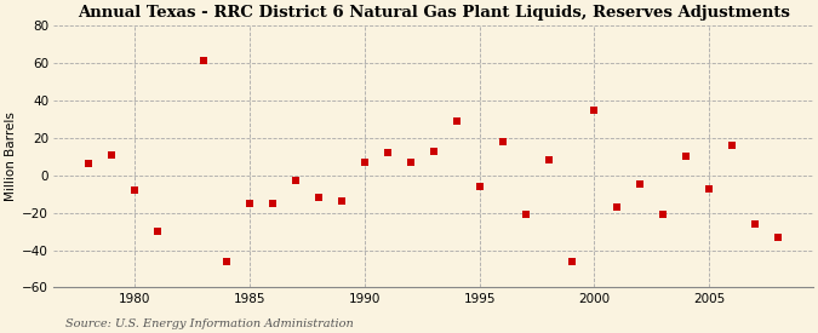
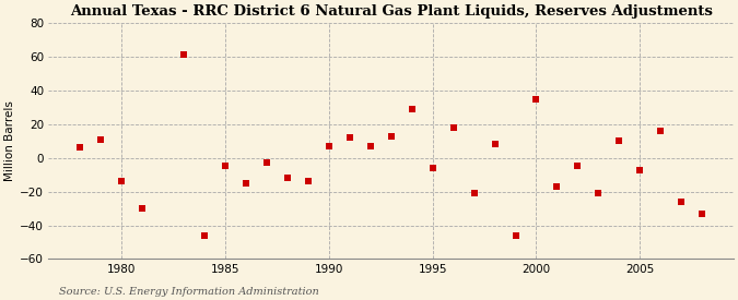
1980: -8 -> -14
1985: -15 -> -5
